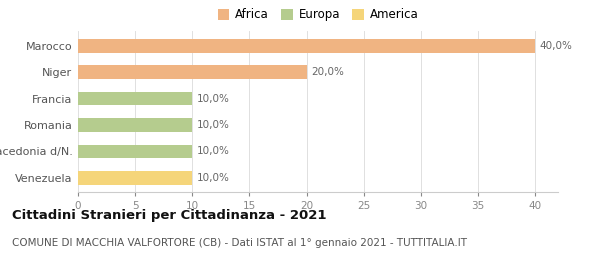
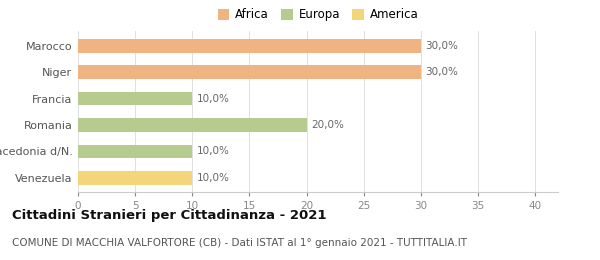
Marocco: 40,0% -> 30,0%
Niger: 20,0% -> 30,0%
Romania: 10,0% -> 20,0%
